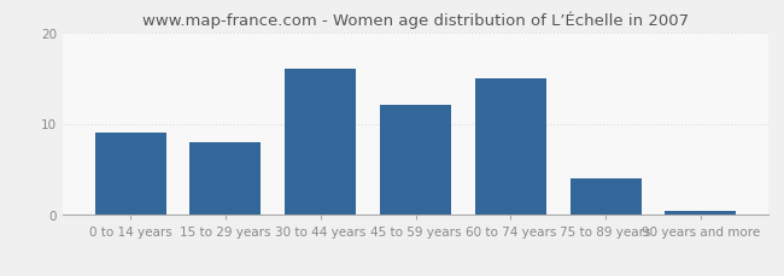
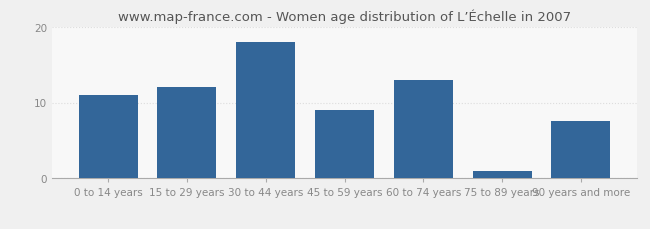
0 to 14 years: 9.0 -> 11.0
15 to 29 years: 8.0 -> 12.0
30 to 44 years: 16.0 -> 18.0
45 to 59 years: 12.0 -> 9.0
60 to 74 years: 15.0 -> 13.0
75 to 89 years: 4.0 -> 1.0
90 years and more: 0.5 -> 7.6
